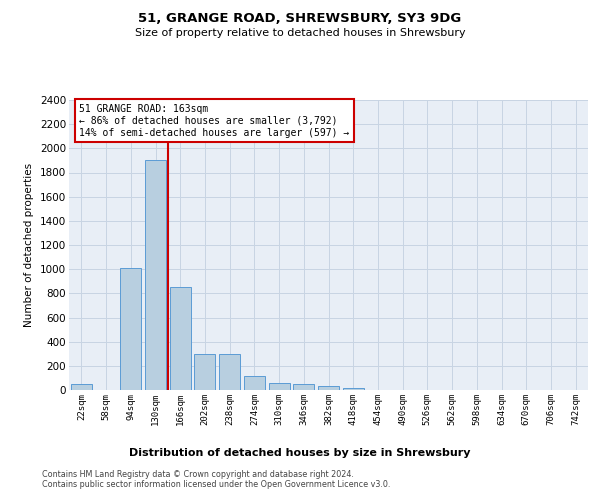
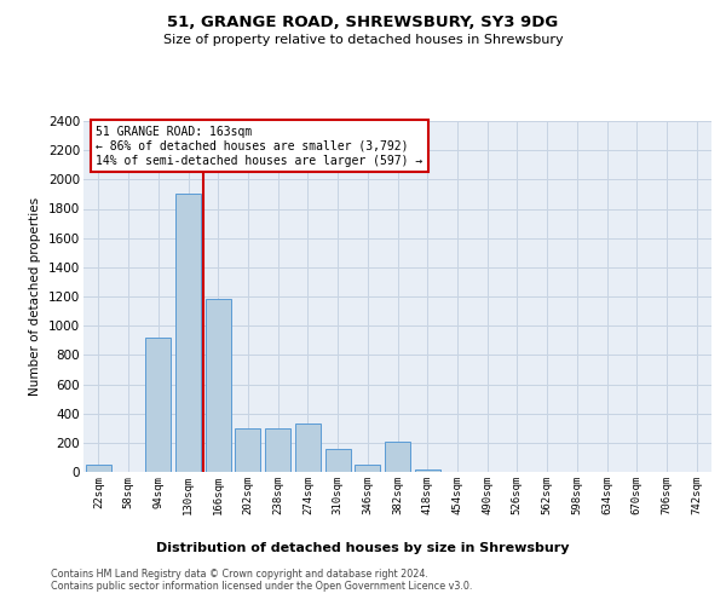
94sqm: 1010 -> 920
166sqm: 850 -> 1180
274sqm: 120 -> 330
310sqm: 60 -> 160
382sqm: 30 -> 210
